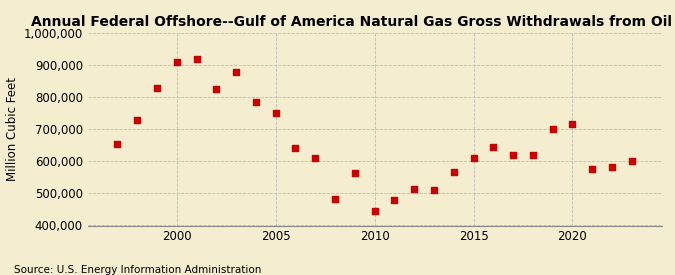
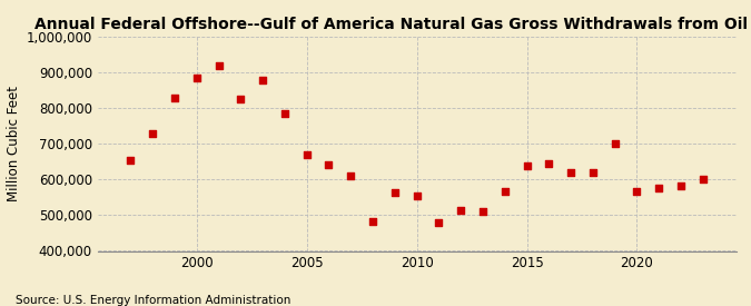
2000: 910,000 -> 885,000
2005: 750,000 -> 670,000
2010: 445,000 -> 555,000
2015: 610,000 -> 638,000
2020: 715,000 -> 567,000
